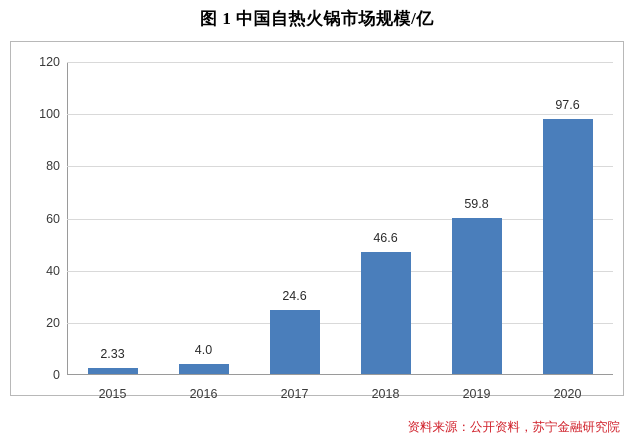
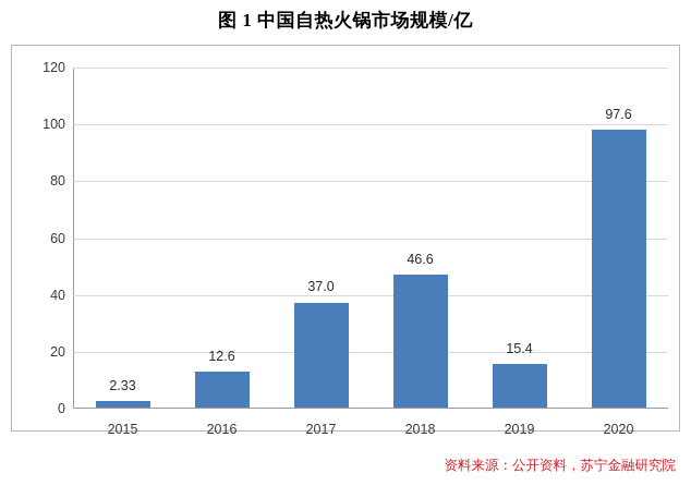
2016: 4.0 -> 12.6
2017: 24.6 -> 37.0
2019: 59.8 -> 15.4
